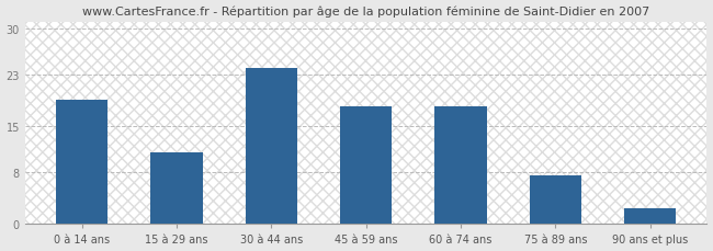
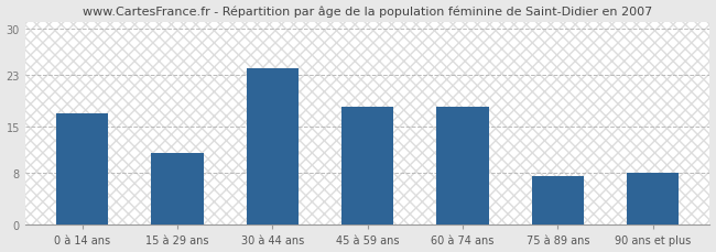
0 à 14 ans: 19.0 -> 17.0
90 ans et plus: 2.5 -> 8.0
